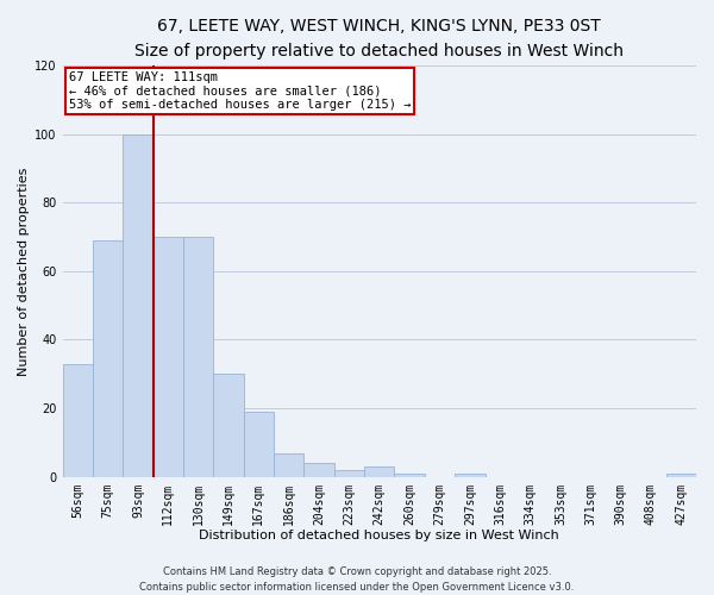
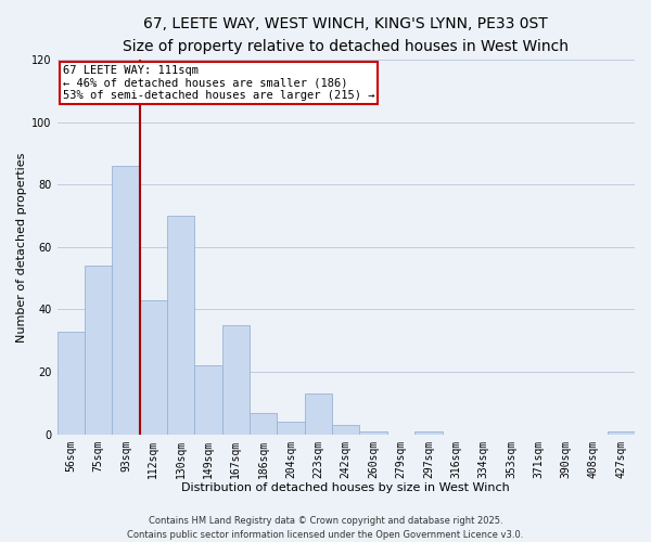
75sqm: 69 -> 54
93sqm: 100 -> 86
112sqm: 70 -> 43
149sqm: 30 -> 22
167sqm: 19 -> 35
223sqm: 2 -> 13
